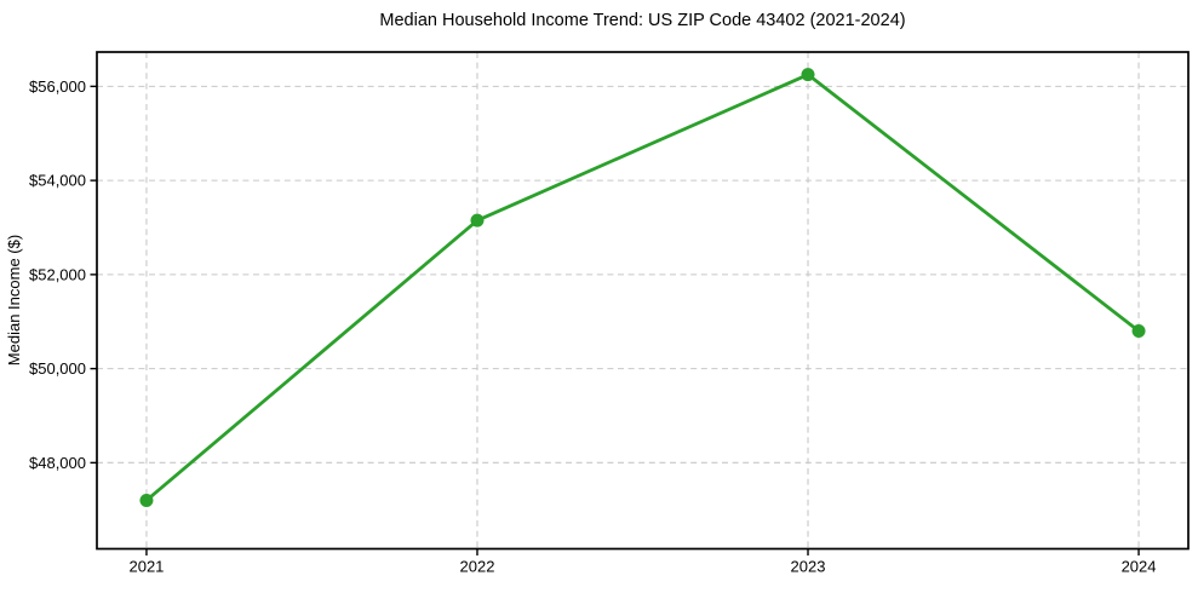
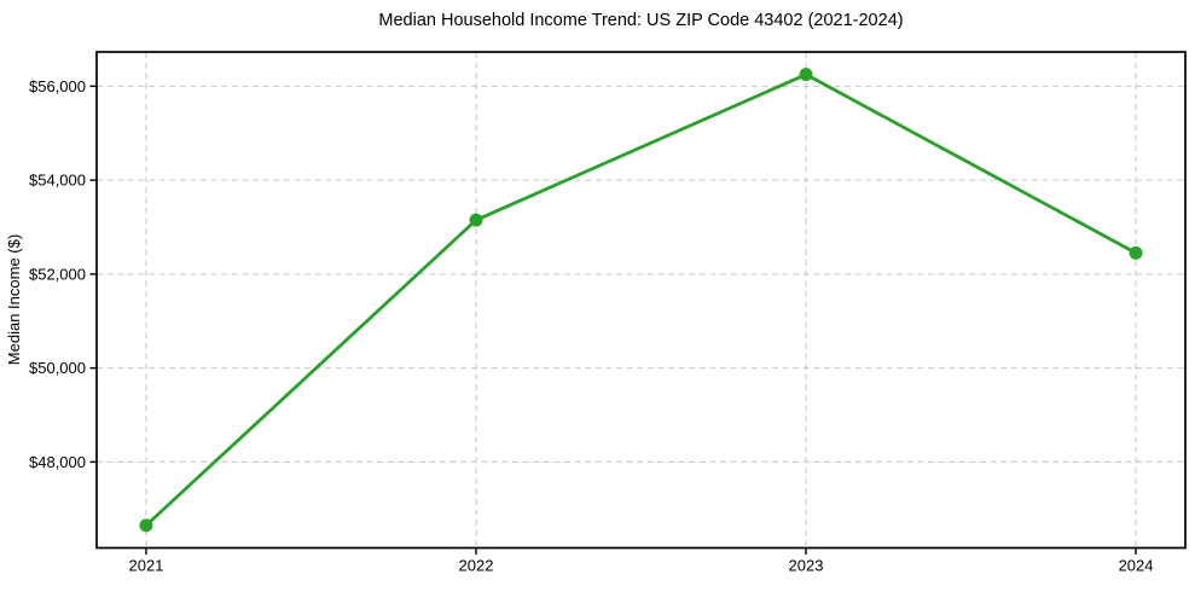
2021: $47200 -> $46600
2024: $50800 -> $52400
